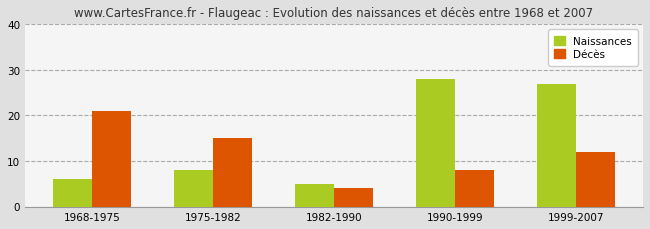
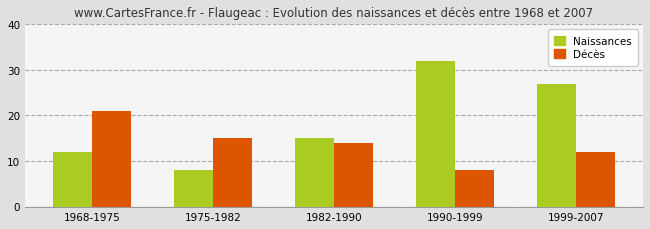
Naissances/1968-1975: 6 -> 12
Naissances/1982-1990: 5 -> 15
Décès/1982-1990: 4 -> 14
Naissances/1990-1999: 28 -> 32
